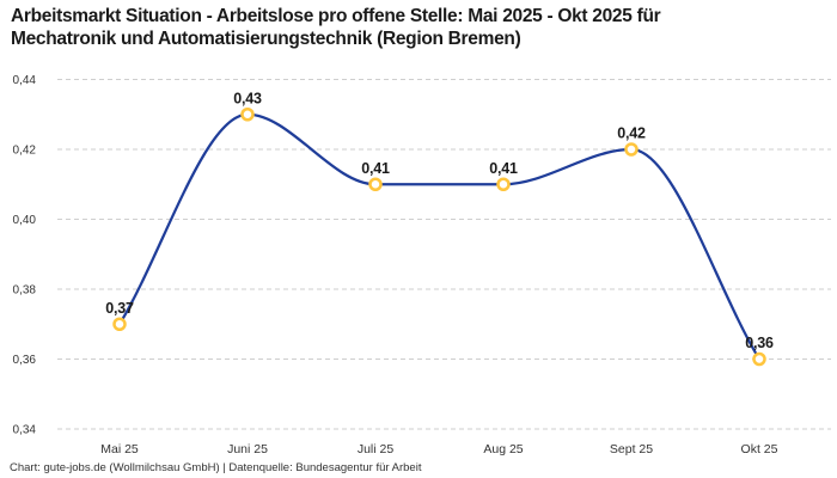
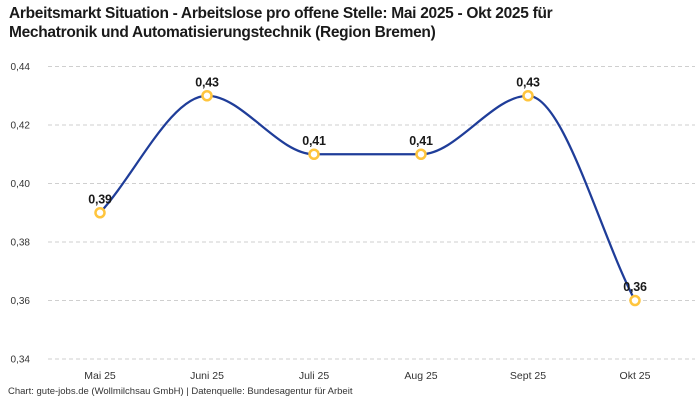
Mai 25: 0,37 -> 0,39
Sept 25: 0,42 -> 0,43
